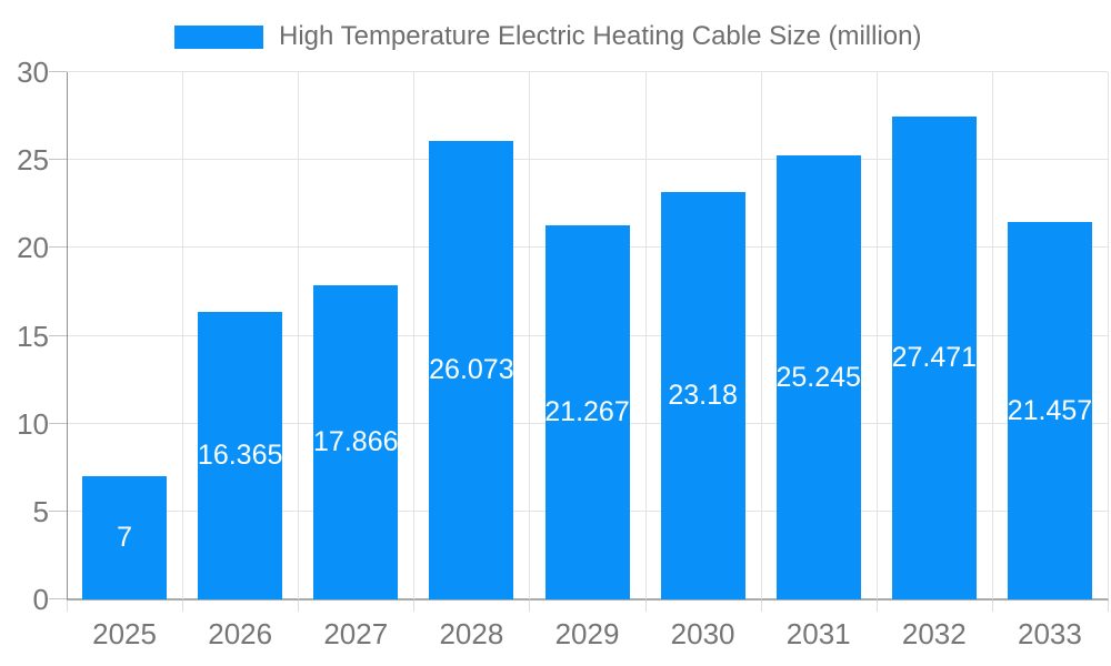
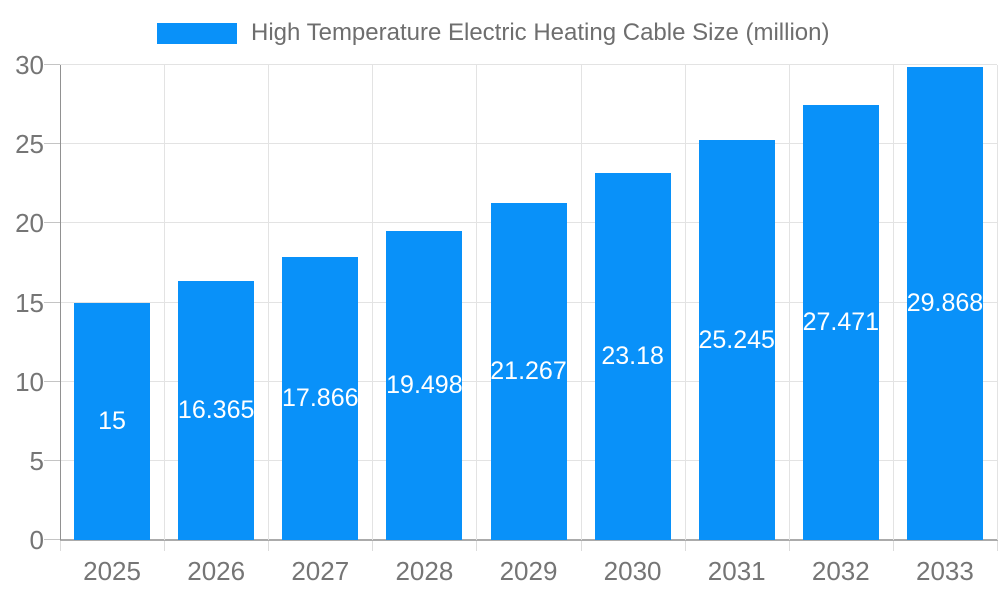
2025: 7 -> 15
2028: 26.073 -> 19.498
2033: 21.457 -> 29.868
